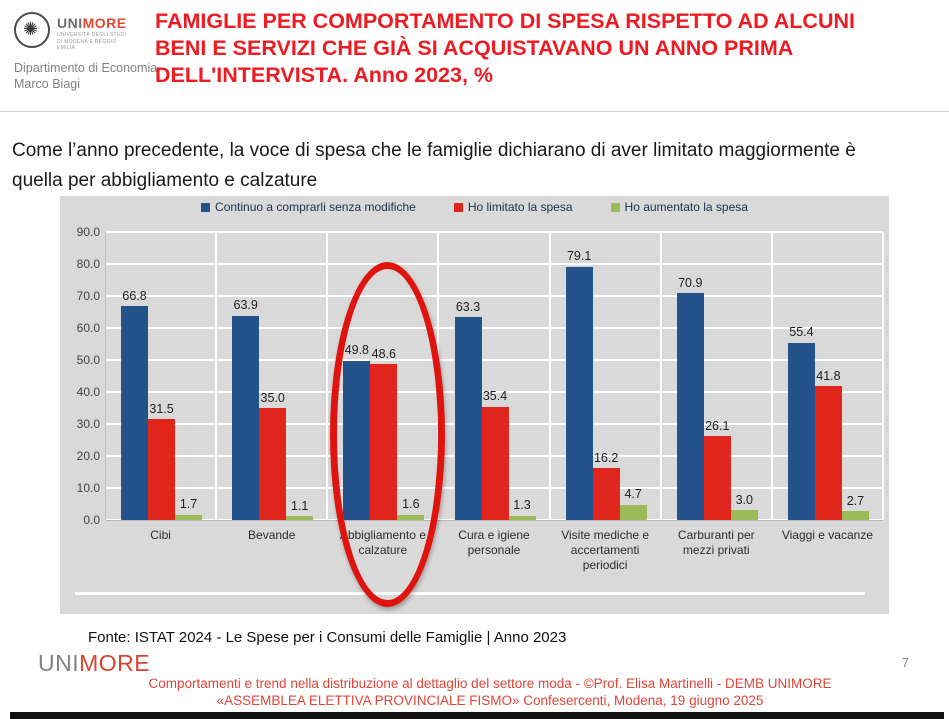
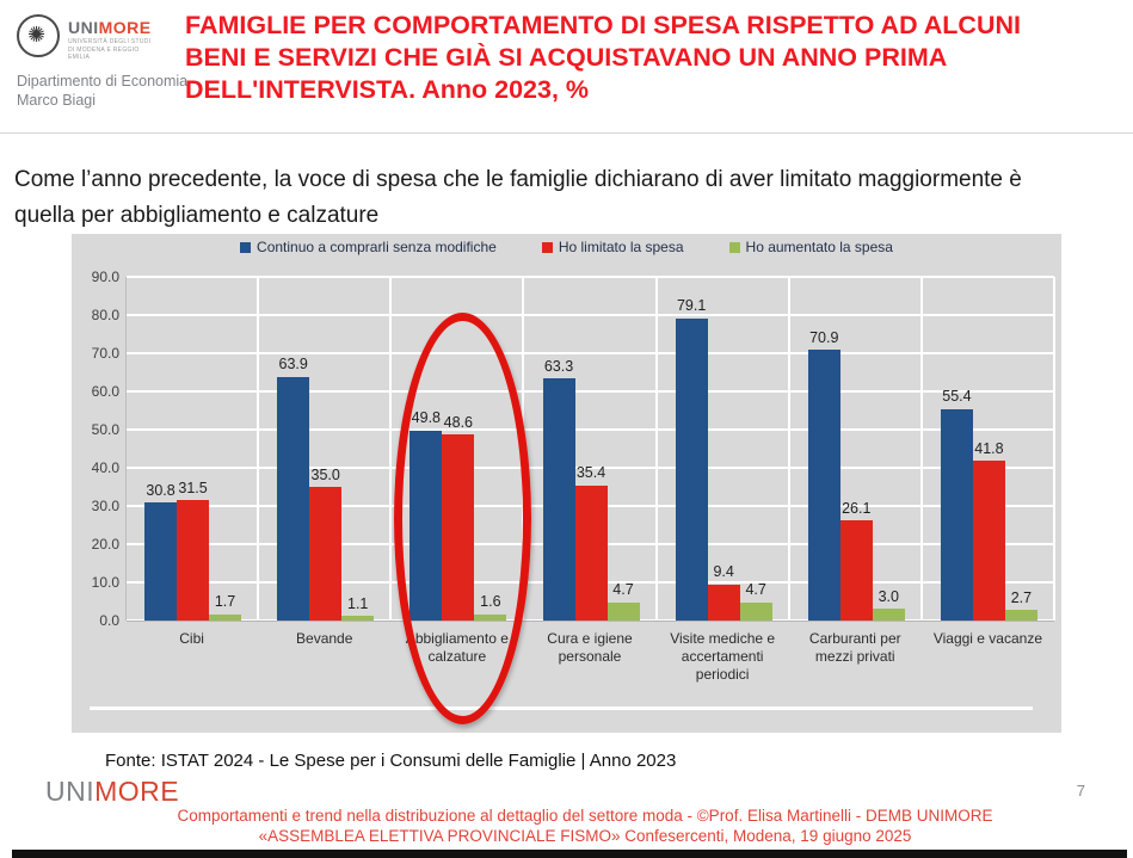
Continuo a comprarli senza modifiche/Cibi: 66.8 -> 30.8
Ho aumentato la spesa/Cura e igiene personale: 1.3 -> 4.7
Ho limitato la spesa/Visite mediche e accertamenti periodici: 16.2 -> 9.4
